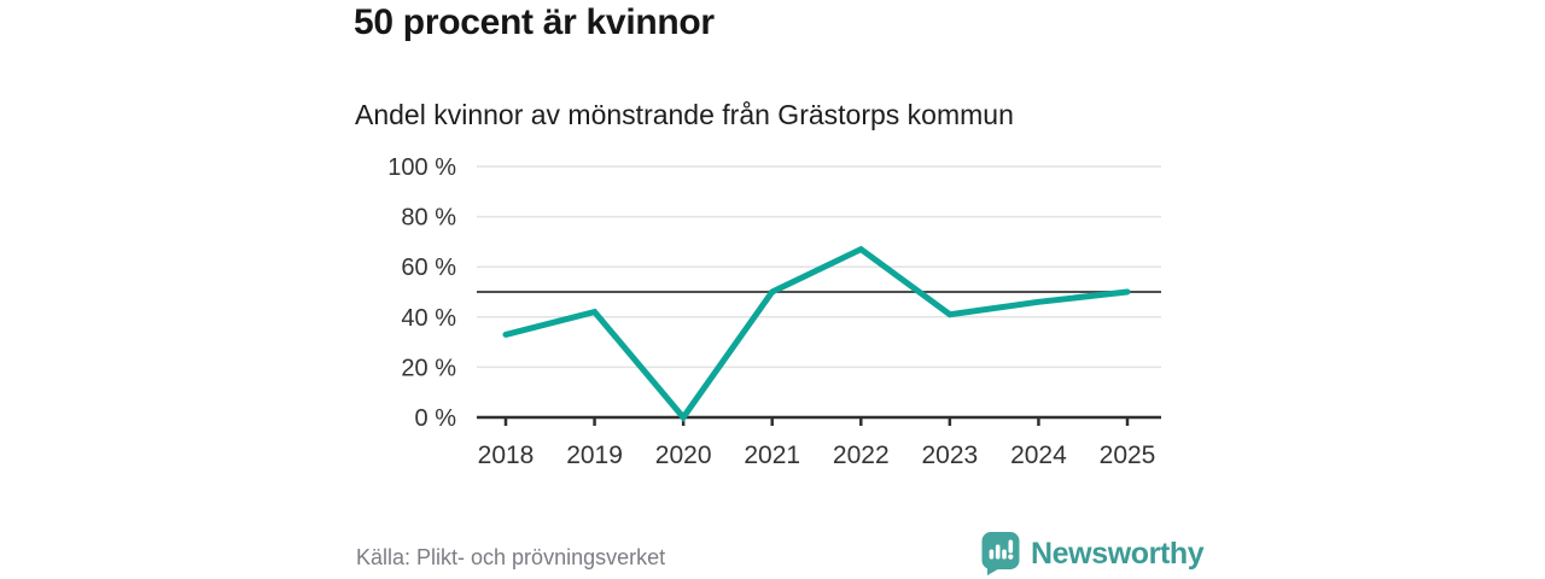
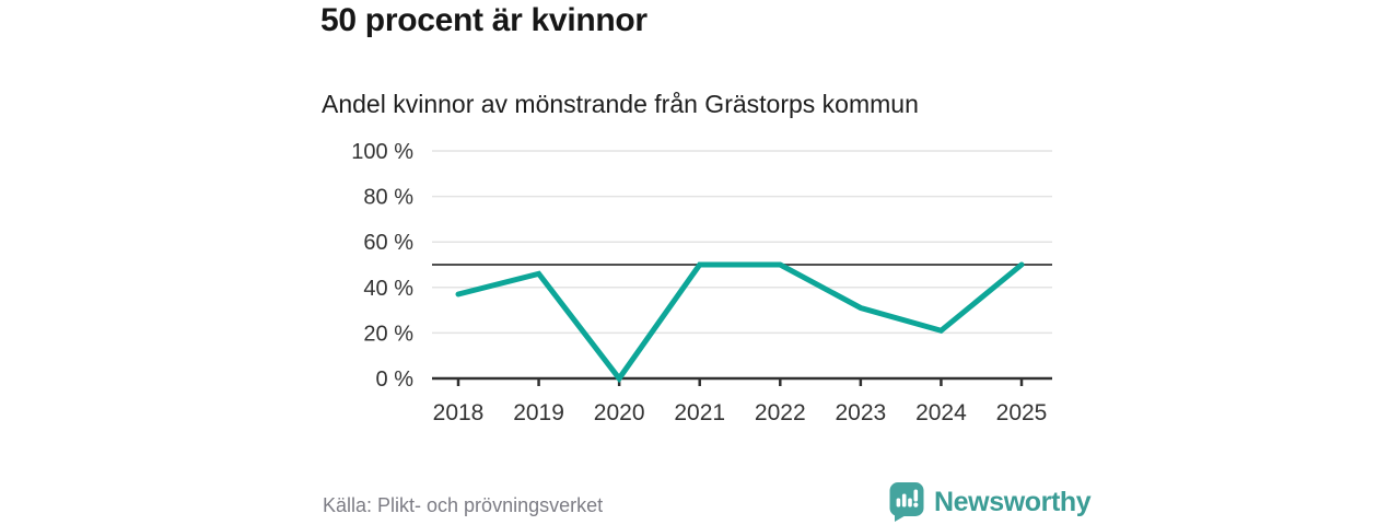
2018: 33% -> 37%
2019: 42% -> 46%
2022: 67% -> 50%
2023: 41% -> 31%
2024: 46% -> 21%
